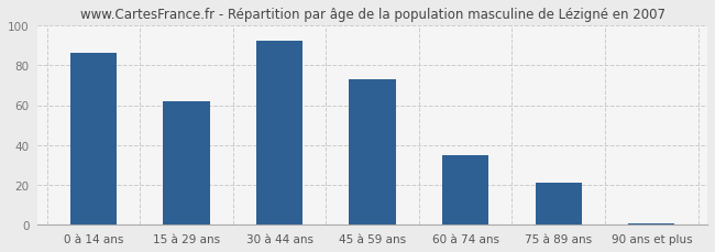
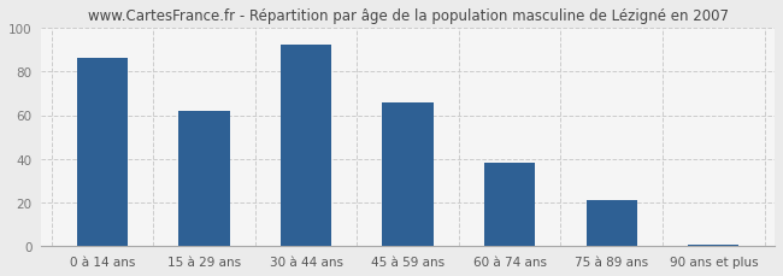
45 à 59 ans: 73 -> 66
60 à 74 ans: 35 -> 38
